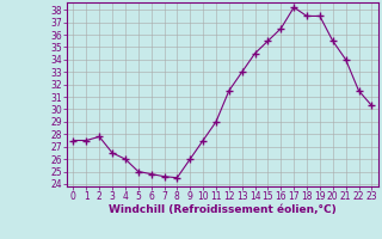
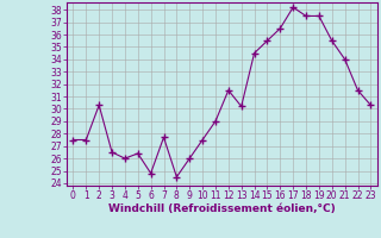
2: 27.8 -> 30.3
5: 25.0 -> 26.4
7: 24.6 -> 27.7
13: 33.0 -> 30.2
